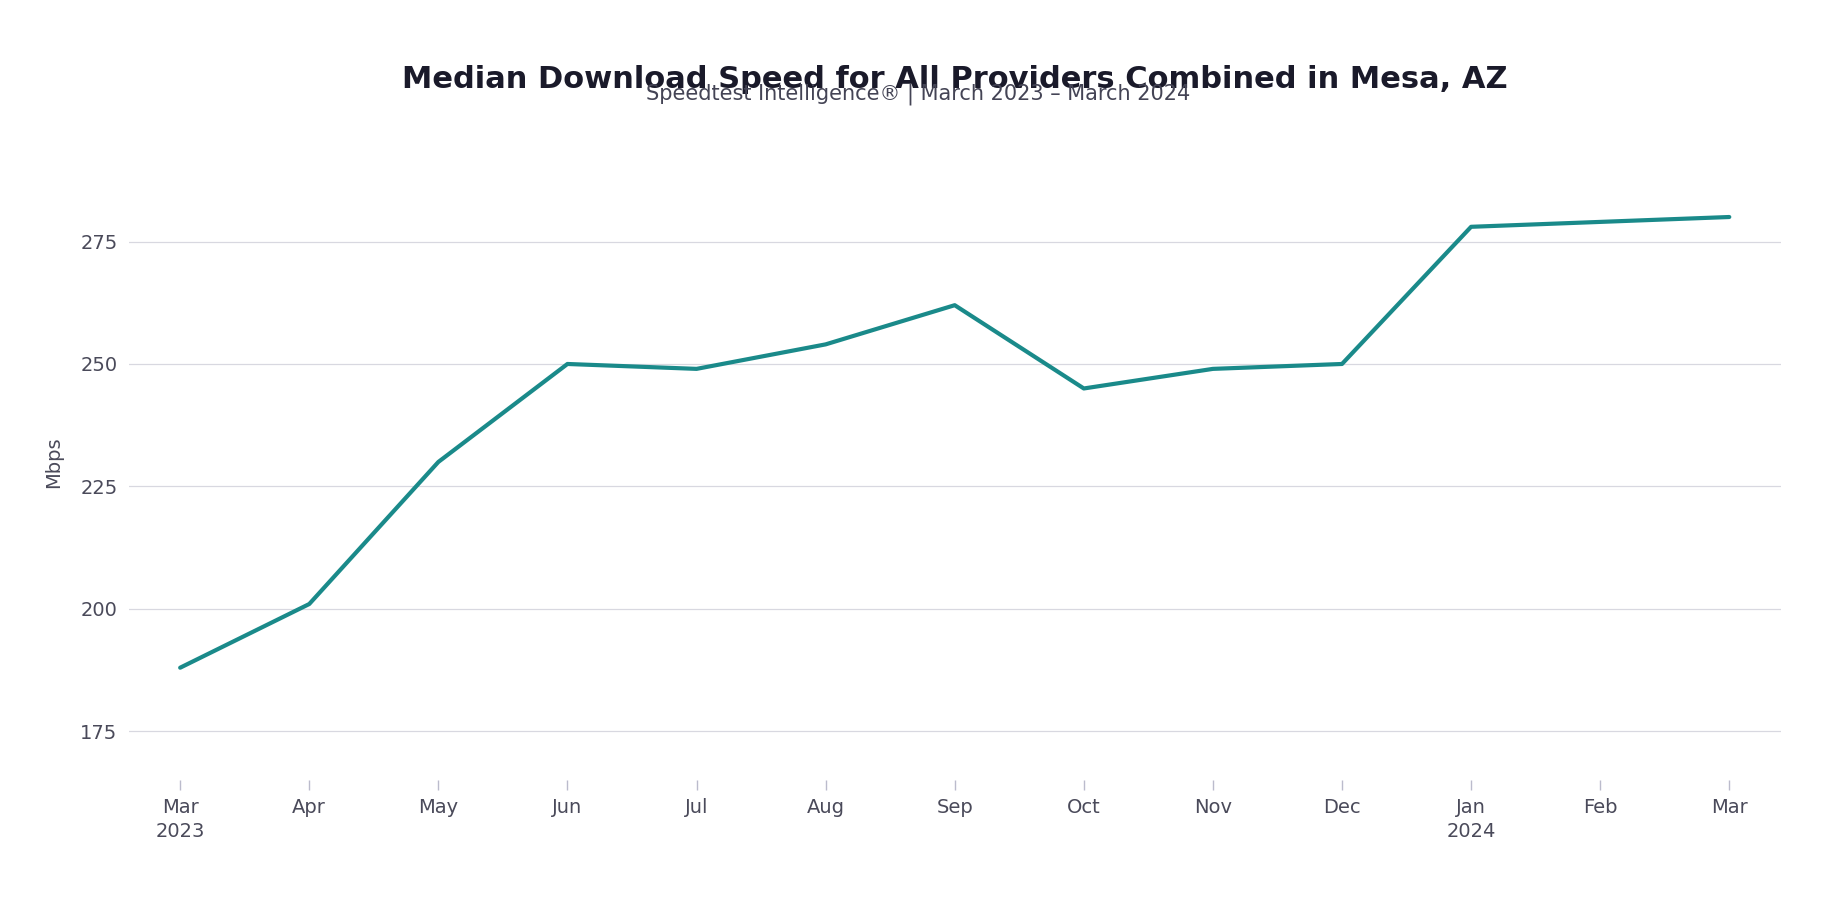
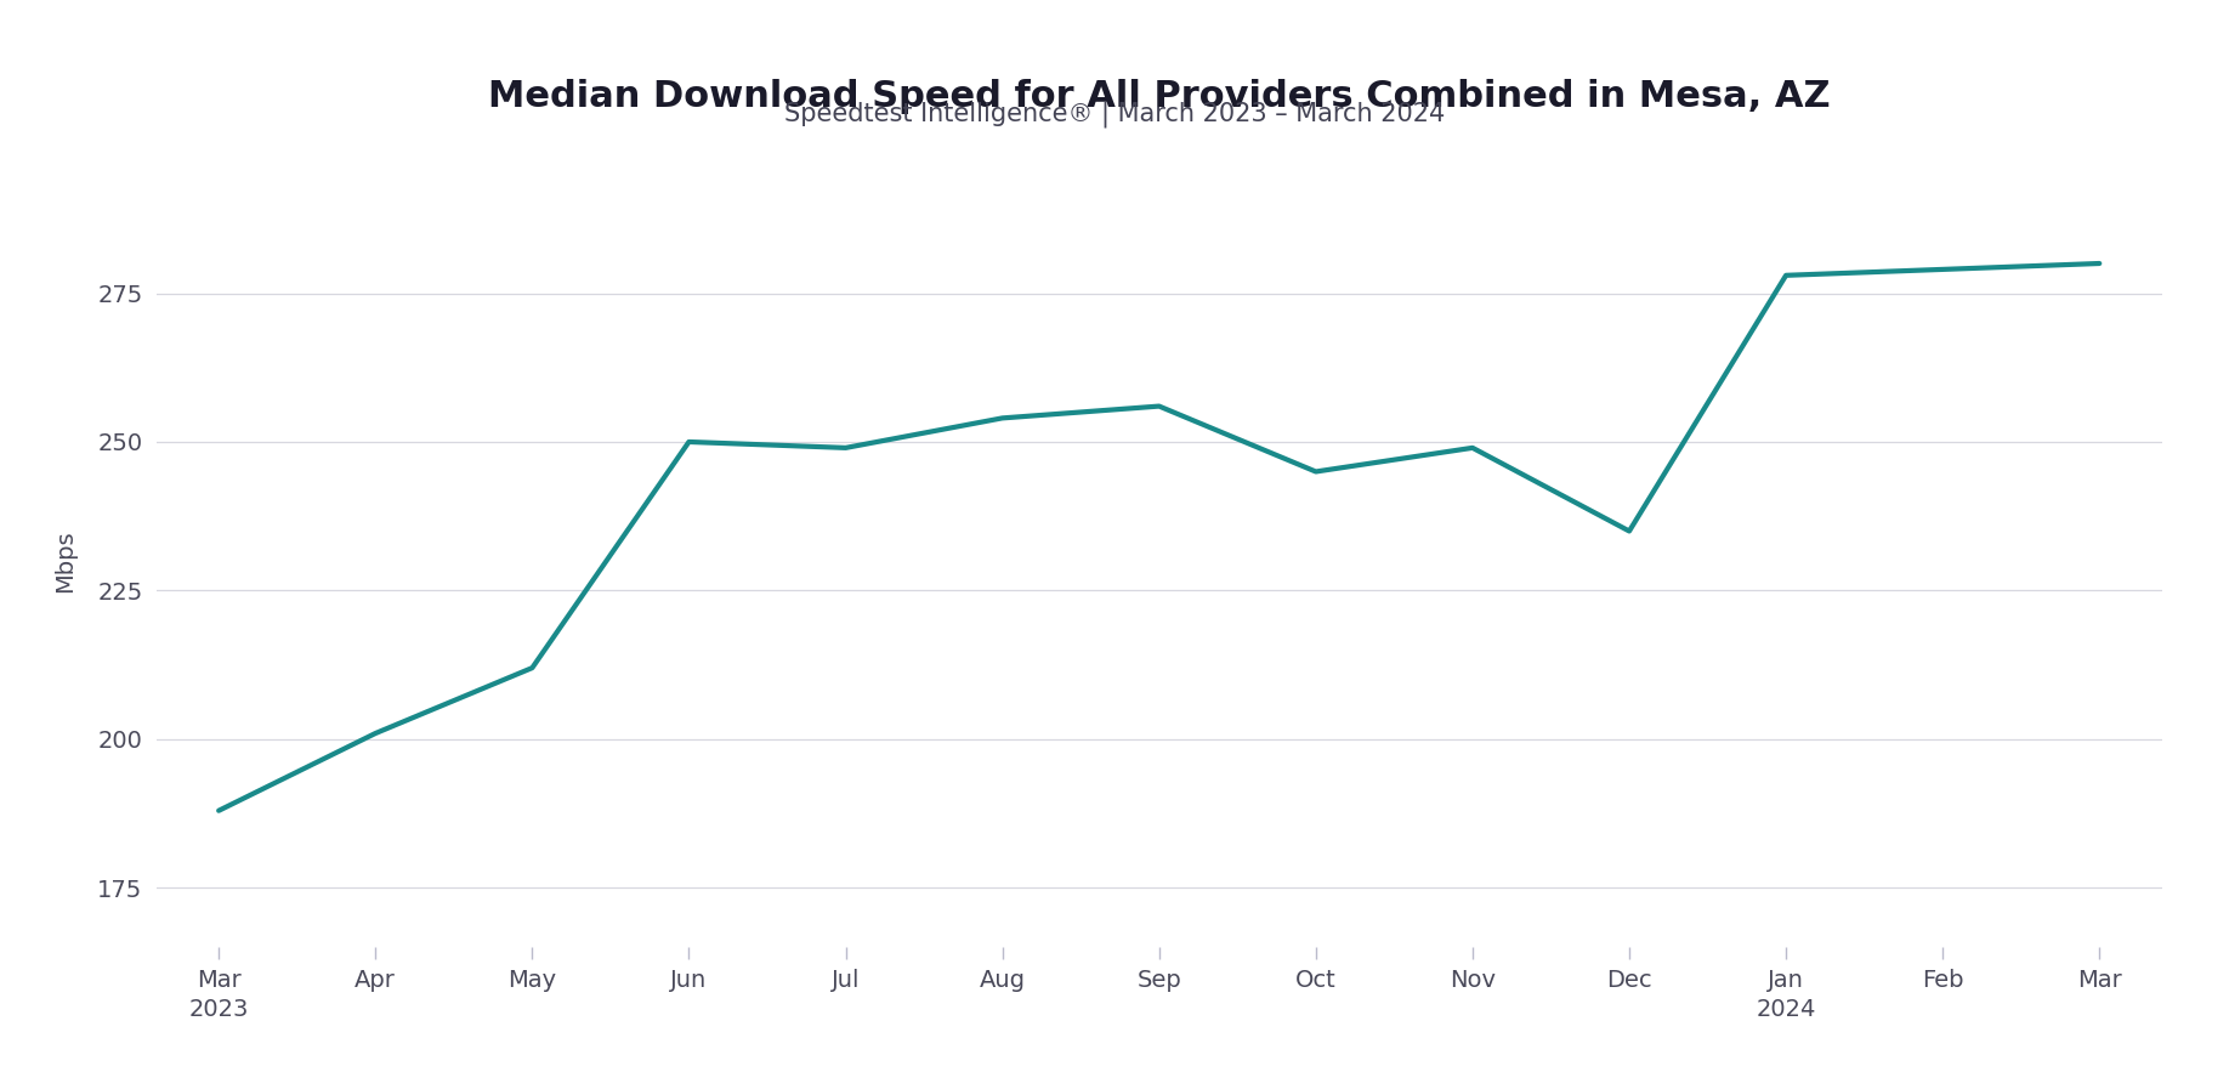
May: 230 -> 212
Sep: 262 -> 256
Dec: 250 -> 235
